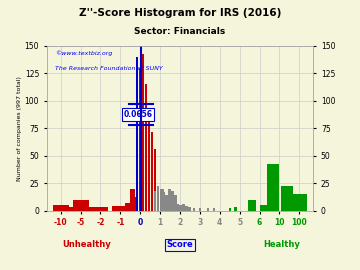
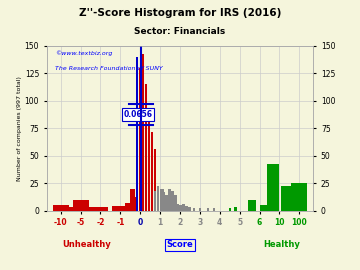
100: 15 -> 25
